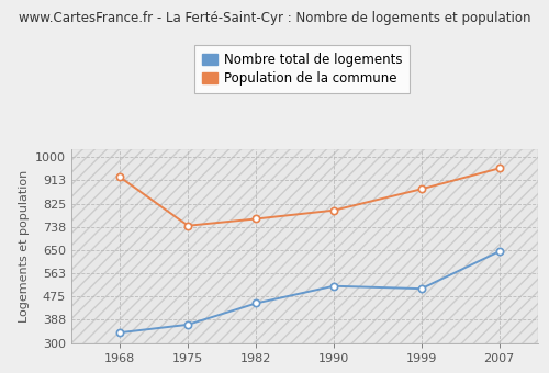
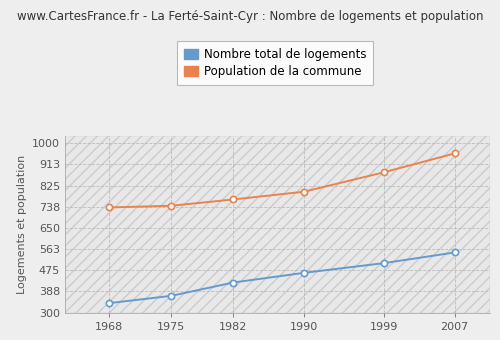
Population de la commune/1968: 925 -> 735
Nombre total de logements/1982: 450 -> 425
Nombre total de logements/1990: 515 -> 465
Nombre total de logements/2007: 645 -> 549
